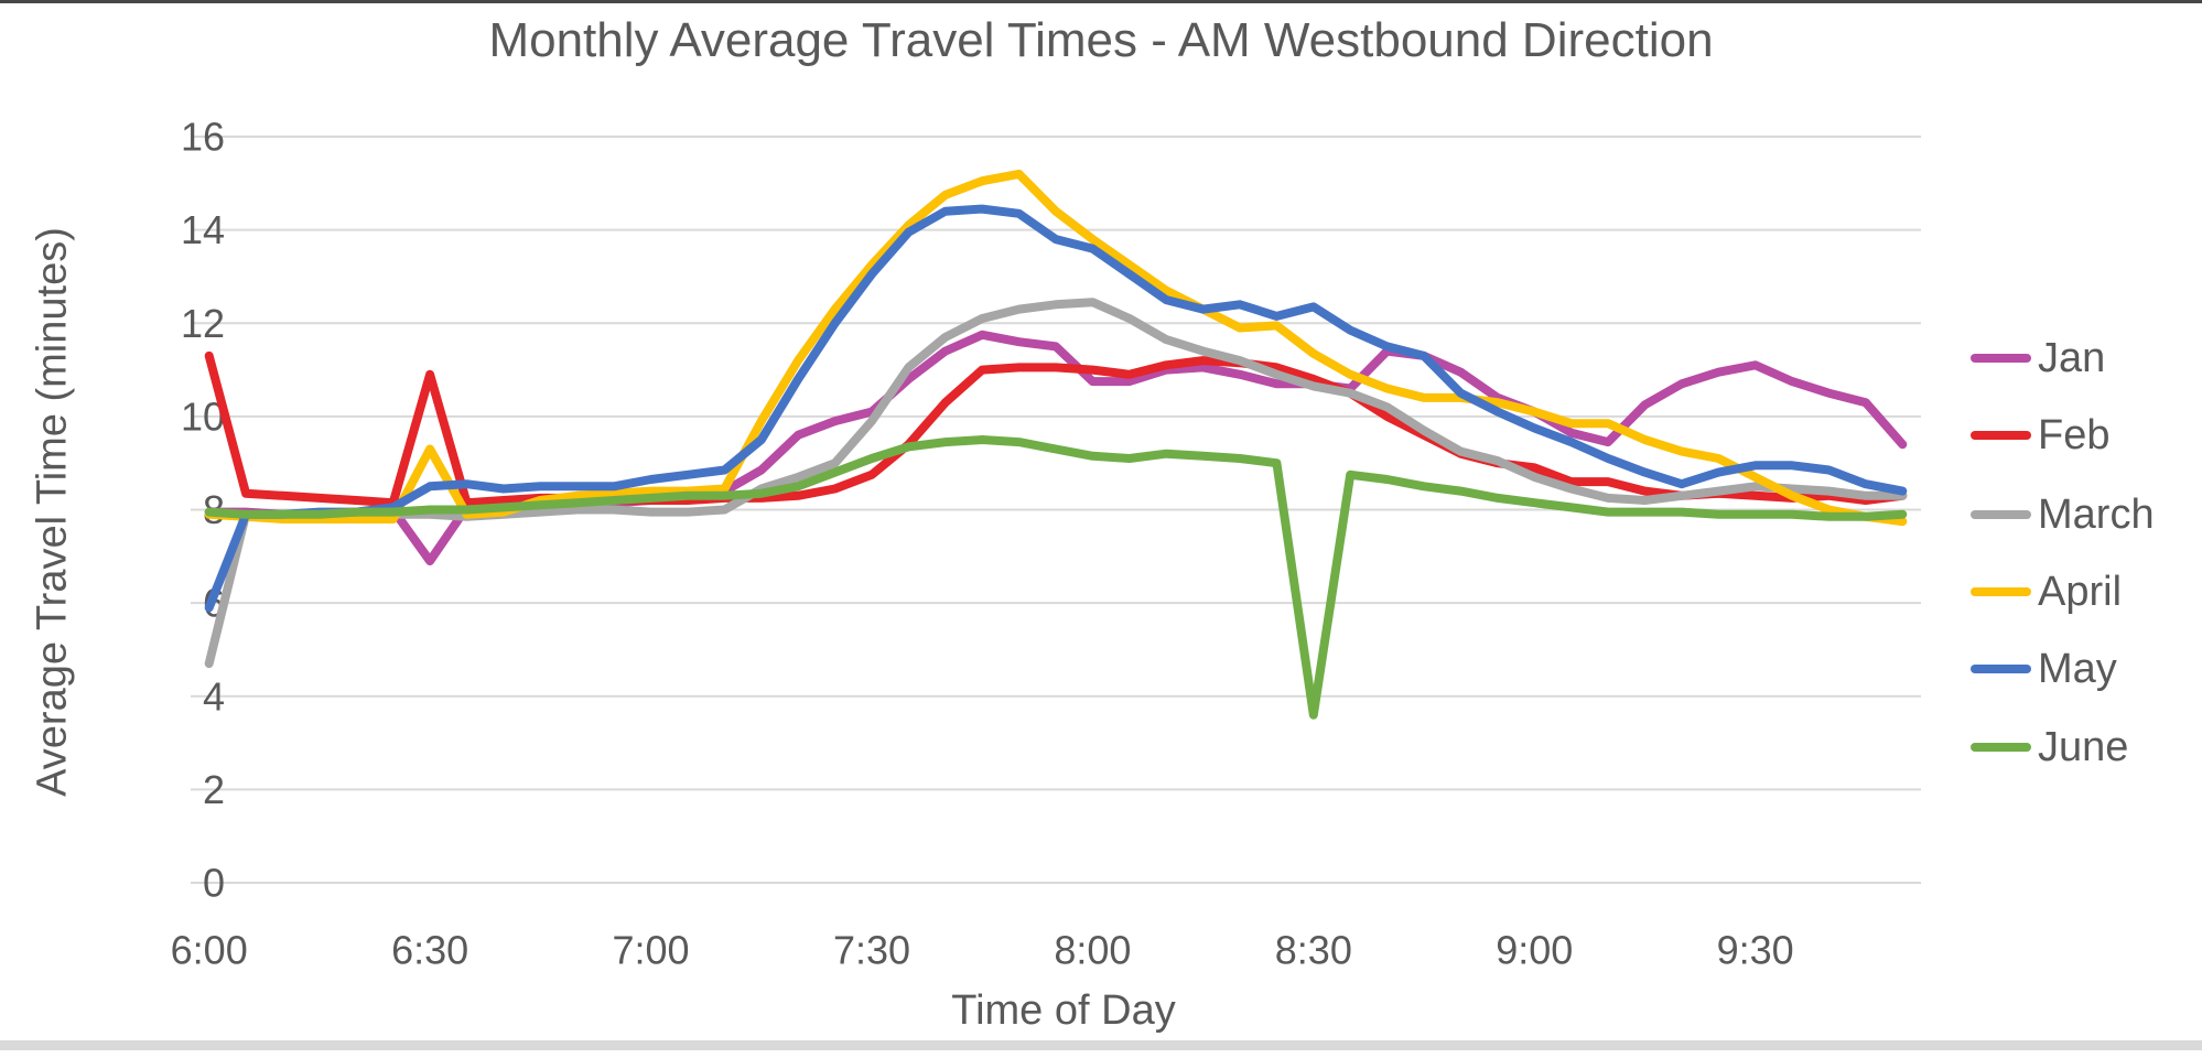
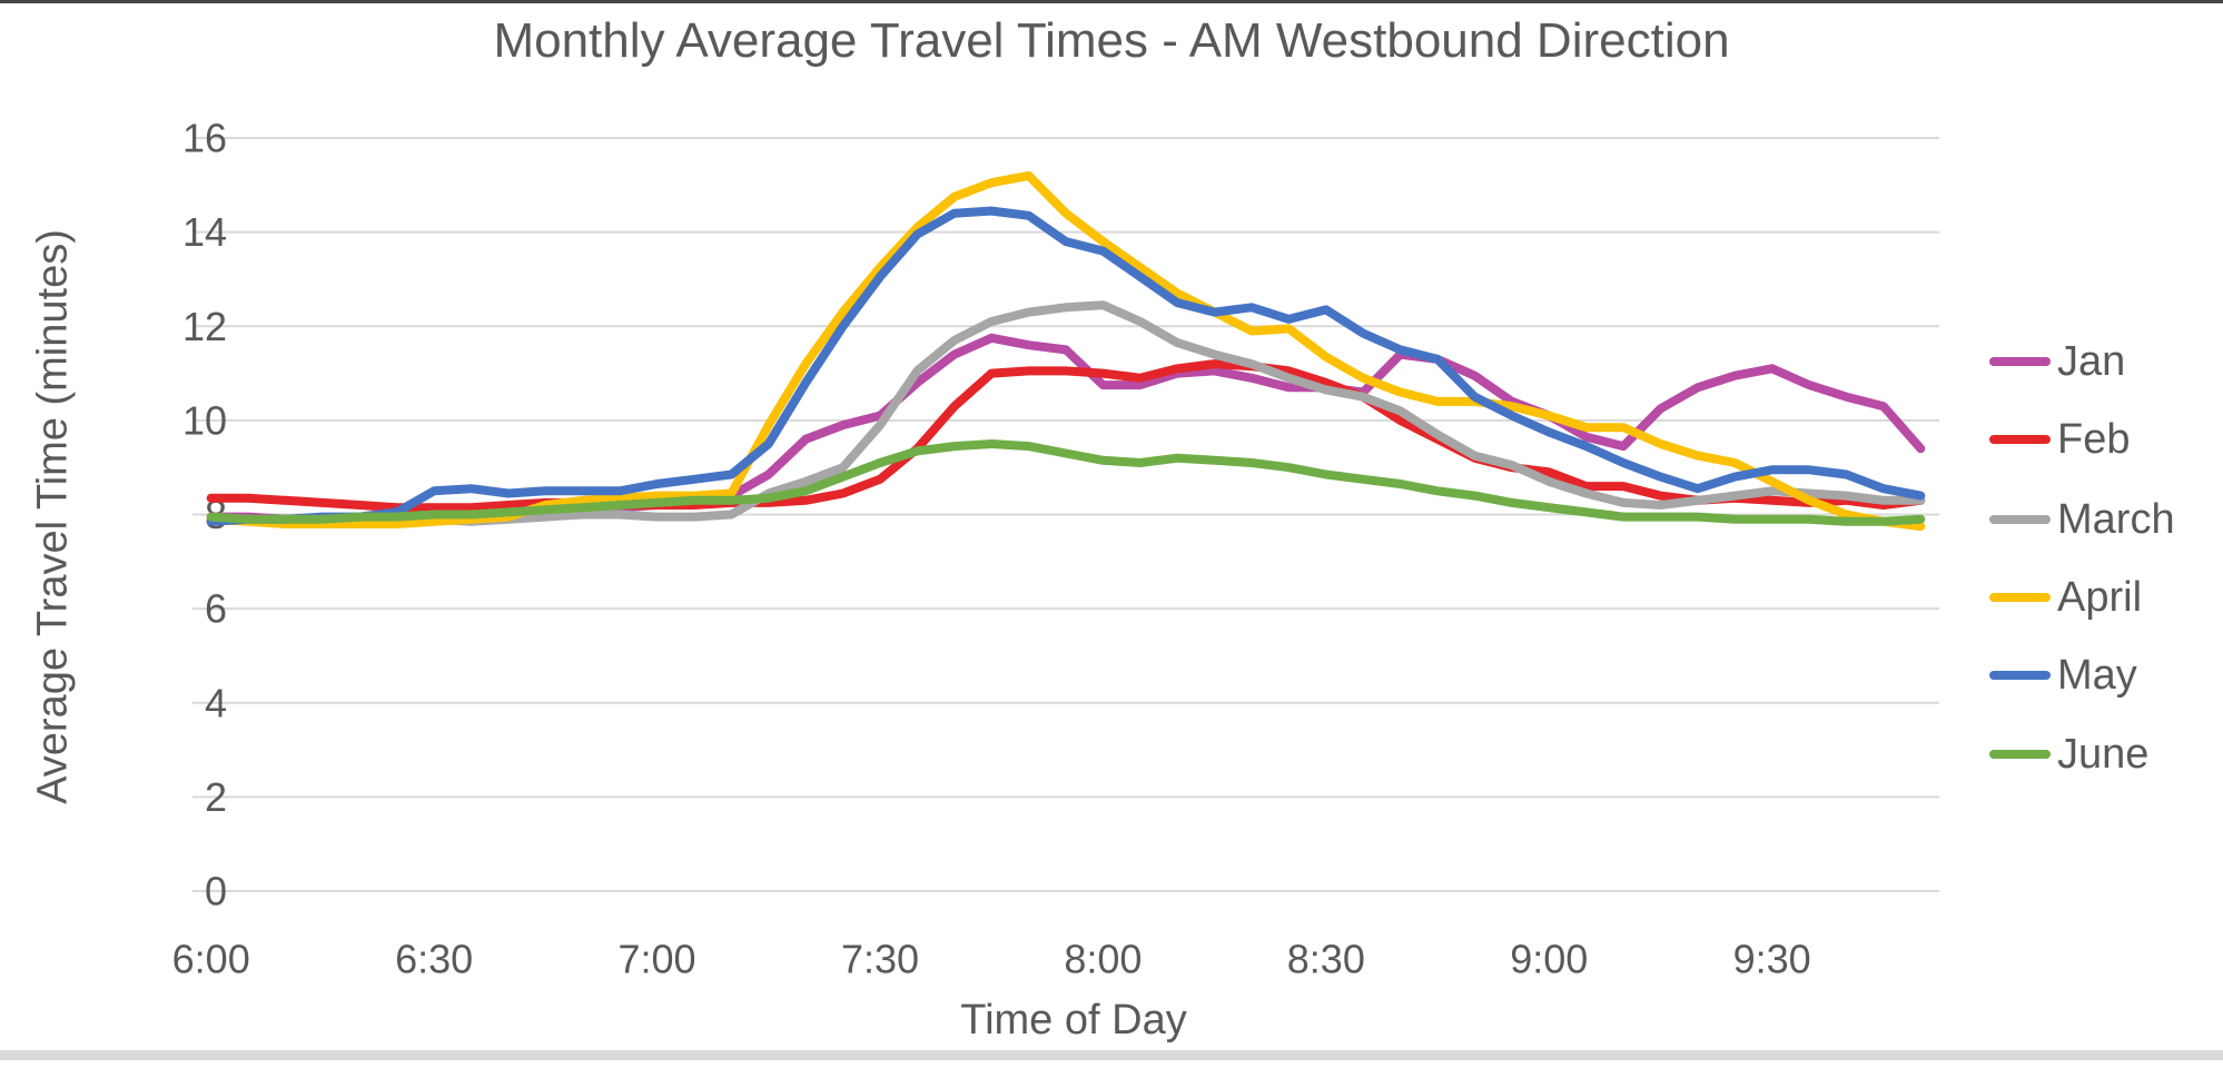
Feb/6:00: 11.3 -> 8.3
March/6:00: 4.7 -> 7.9
May/6:00: 5.9 -> 7.8
Jan/6:30: 6.9 -> 8.0
Feb/6:30: 10.9 -> 8.2
April/6:30: 9.3 -> 7.8
June/8:30: 3.6 -> 8.8
